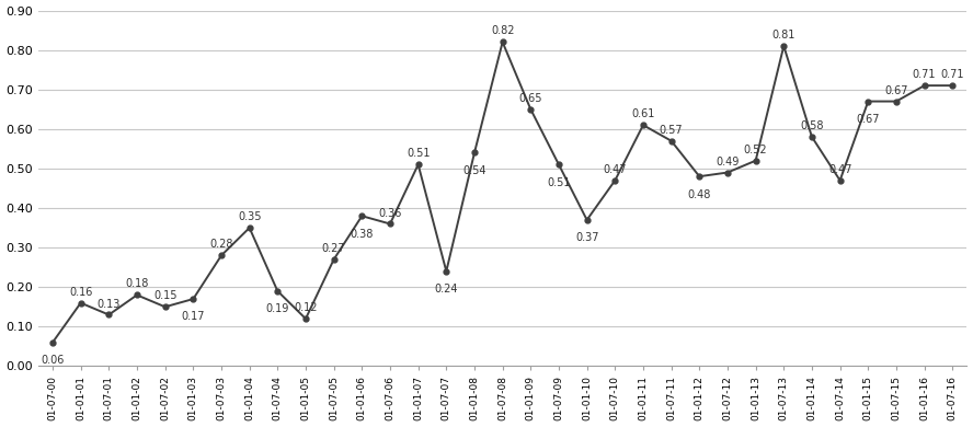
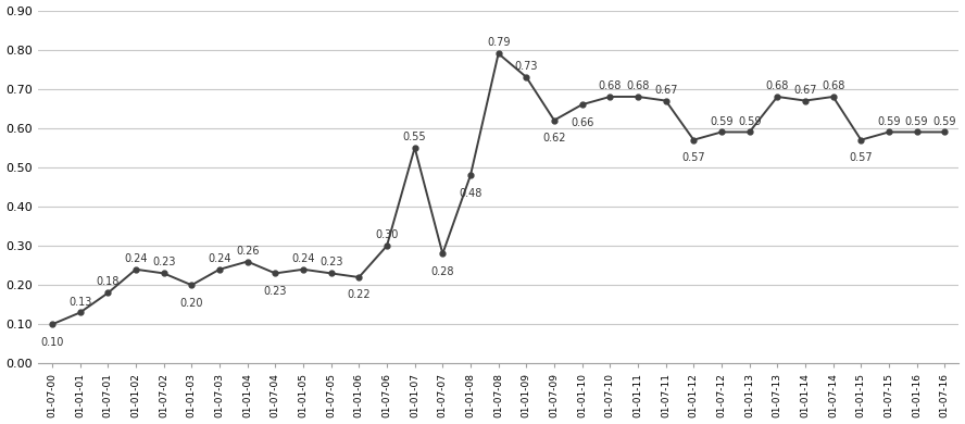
01-07-00: 0.06 -> 0.10
01-01-01: 0.16 -> 0.13
01-07-01: 0.13 -> 0.18
01-01-02: 0.18 -> 0.24
01-07-02: 0.15 -> 0.23
01-01-03: 0.17 -> 0.20
01-07-03: 0.28 -> 0.24
01-01-04: 0.35 -> 0.26
01-07-04: 0.19 -> 0.23
01-01-05: 0.12 -> 0.24
01-07-05: 0.27 -> 0.23
01-01-06: 0.38 -> 0.22
01-07-06: 0.36 -> 0.30
01-01-07: 0.51 -> 0.55
01-07-07: 0.24 -> 0.28
01-01-08: 0.54 -> 0.48
01-07-08: 0.82 -> 0.79
01-01-09: 0.65 -> 0.73
01-07-09: 0.51 -> 0.62
01-01-10: 0.37 -> 0.66
01-07-10: 0.47 -> 0.68
01-01-11: 0.61 -> 0.68
01-07-11: 0.57 -> 0.67
01-01-12: 0.48 -> 0.57
01-07-12: 0.49 -> 0.59
01-01-13: 0.52 -> 0.59
01-07-13: 0.81 -> 0.68
01-01-14: 0.58 -> 0.67
01-07-14: 0.47 -> 0.68
01-01-15: 0.67 -> 0.57
01-07-15: 0.67 -> 0.59
01-01-16: 0.71 -> 0.59
01-07-16: 0.71 -> 0.59
